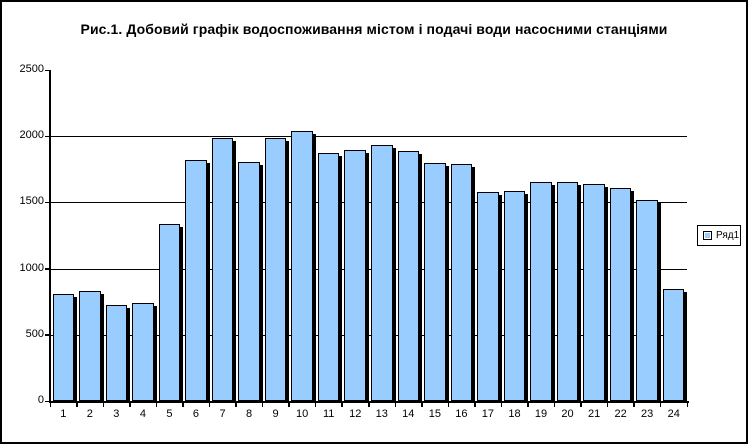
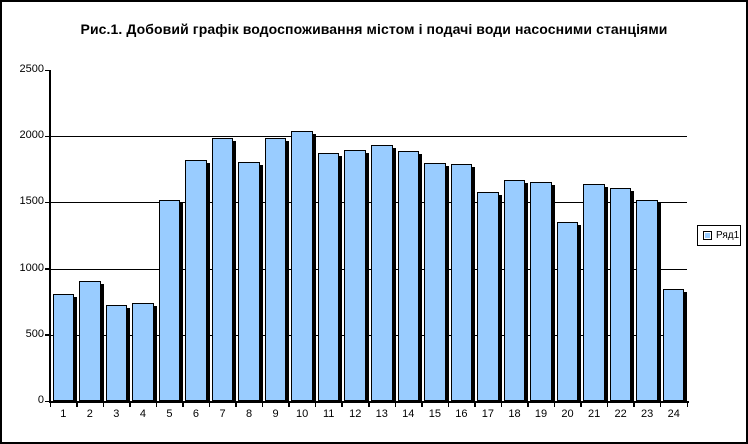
2: 830 -> 910
5: 1340 -> 1520
18: 1580 -> 1670
20: 1660 -> 1350
